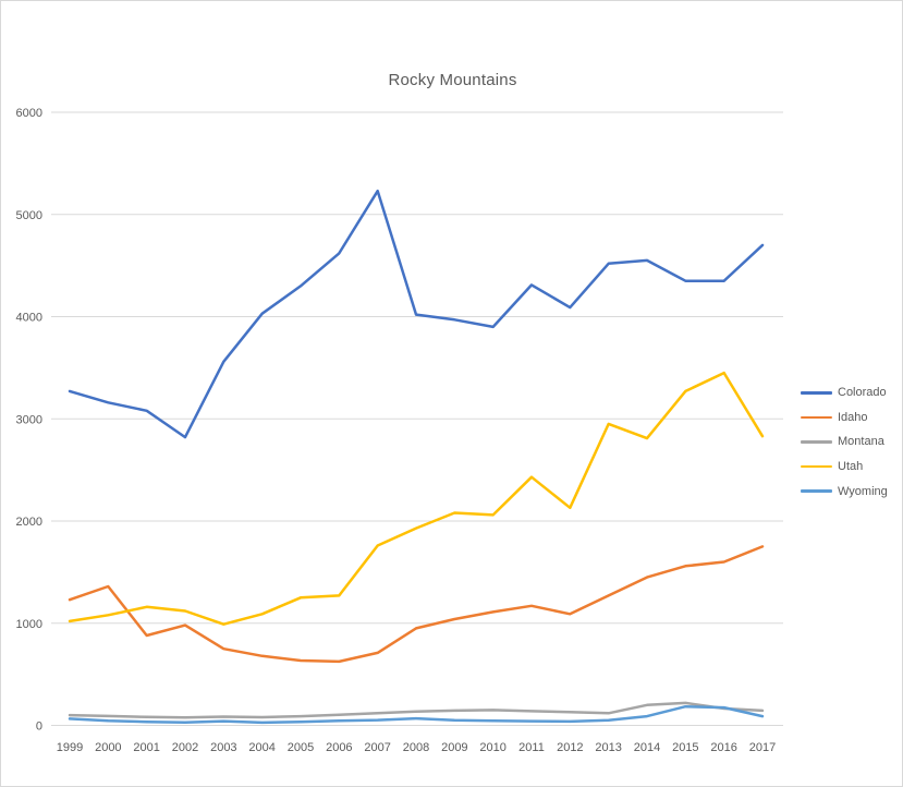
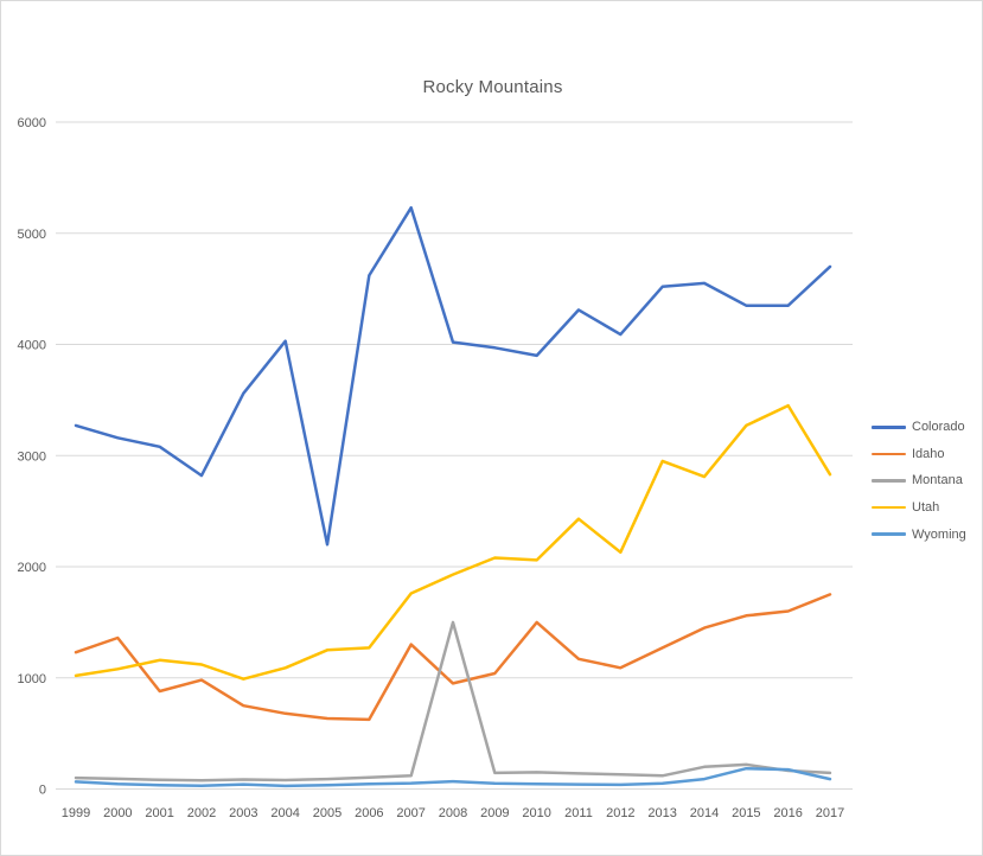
Colorado/2005: 4300 -> 2200
Idaho/2007: 700 -> 1300
Montana/2008: 100 -> 1500
Idaho/2010: 1100 -> 1500
